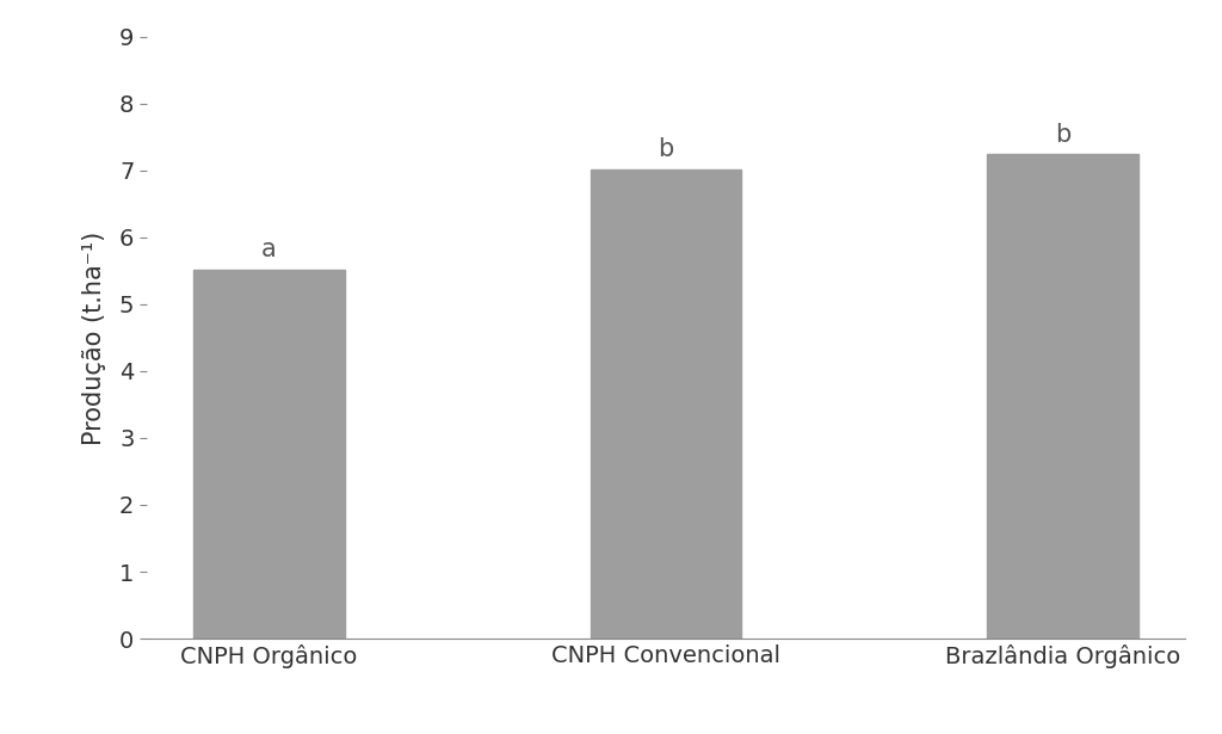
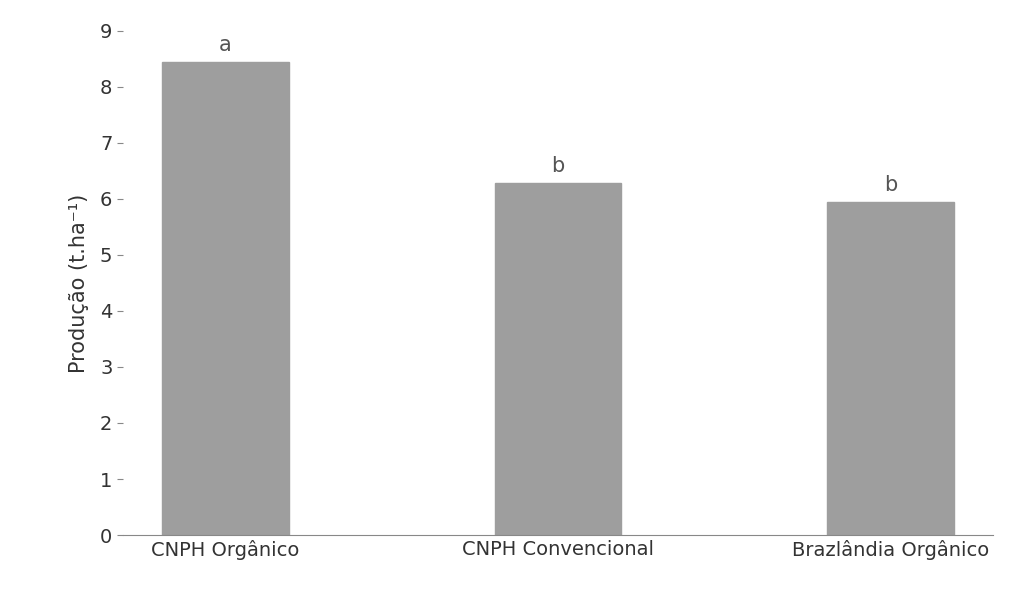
CNPH Orgânico: 5.52 -> 8.45
CNPH Convencional: 7.02 -> 6.28
Brazlândia Orgânico: 7.24 -> 5.95
